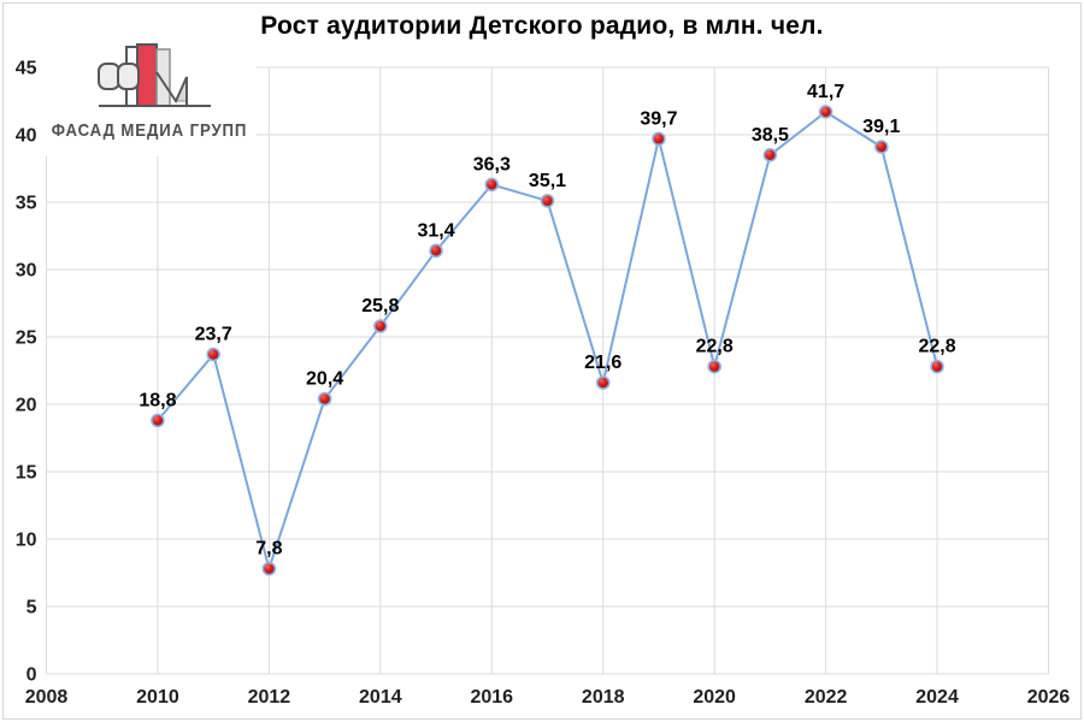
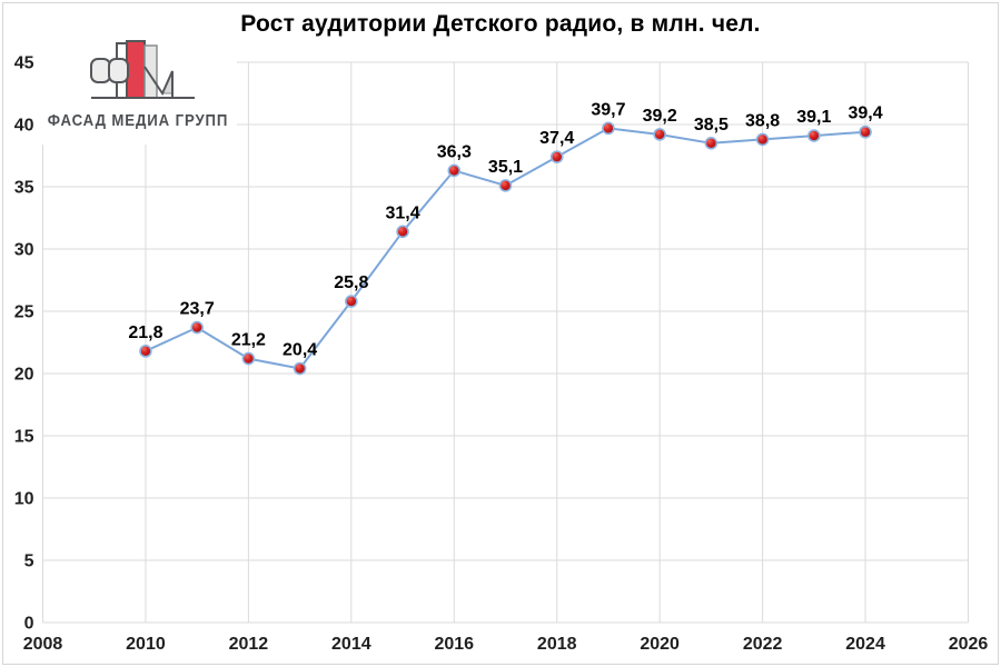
2010: 18,8 -> 21,8
2012: 7,8 -> 21,2
2018: 21,6 -> 37,4
2020: 22,8 -> 39,2
2022: 41,7 -> 38,8
2024: 22,8 -> 39,4
